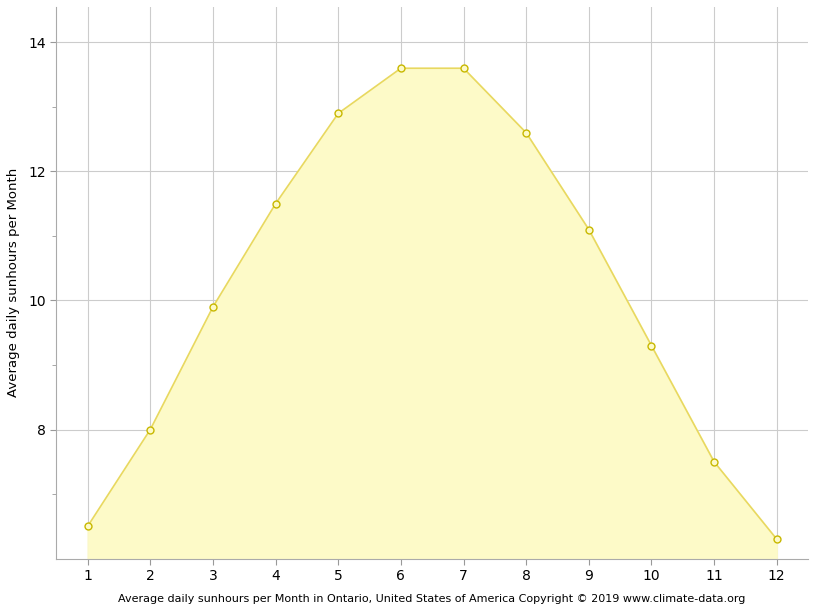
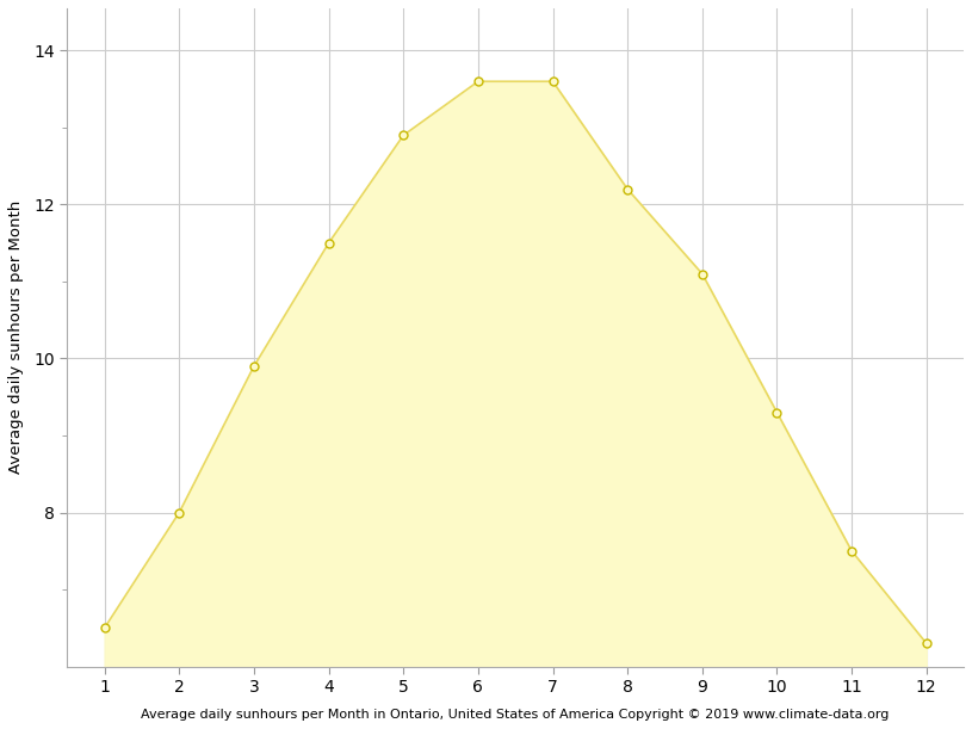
8: 12.6 -> 12.2
